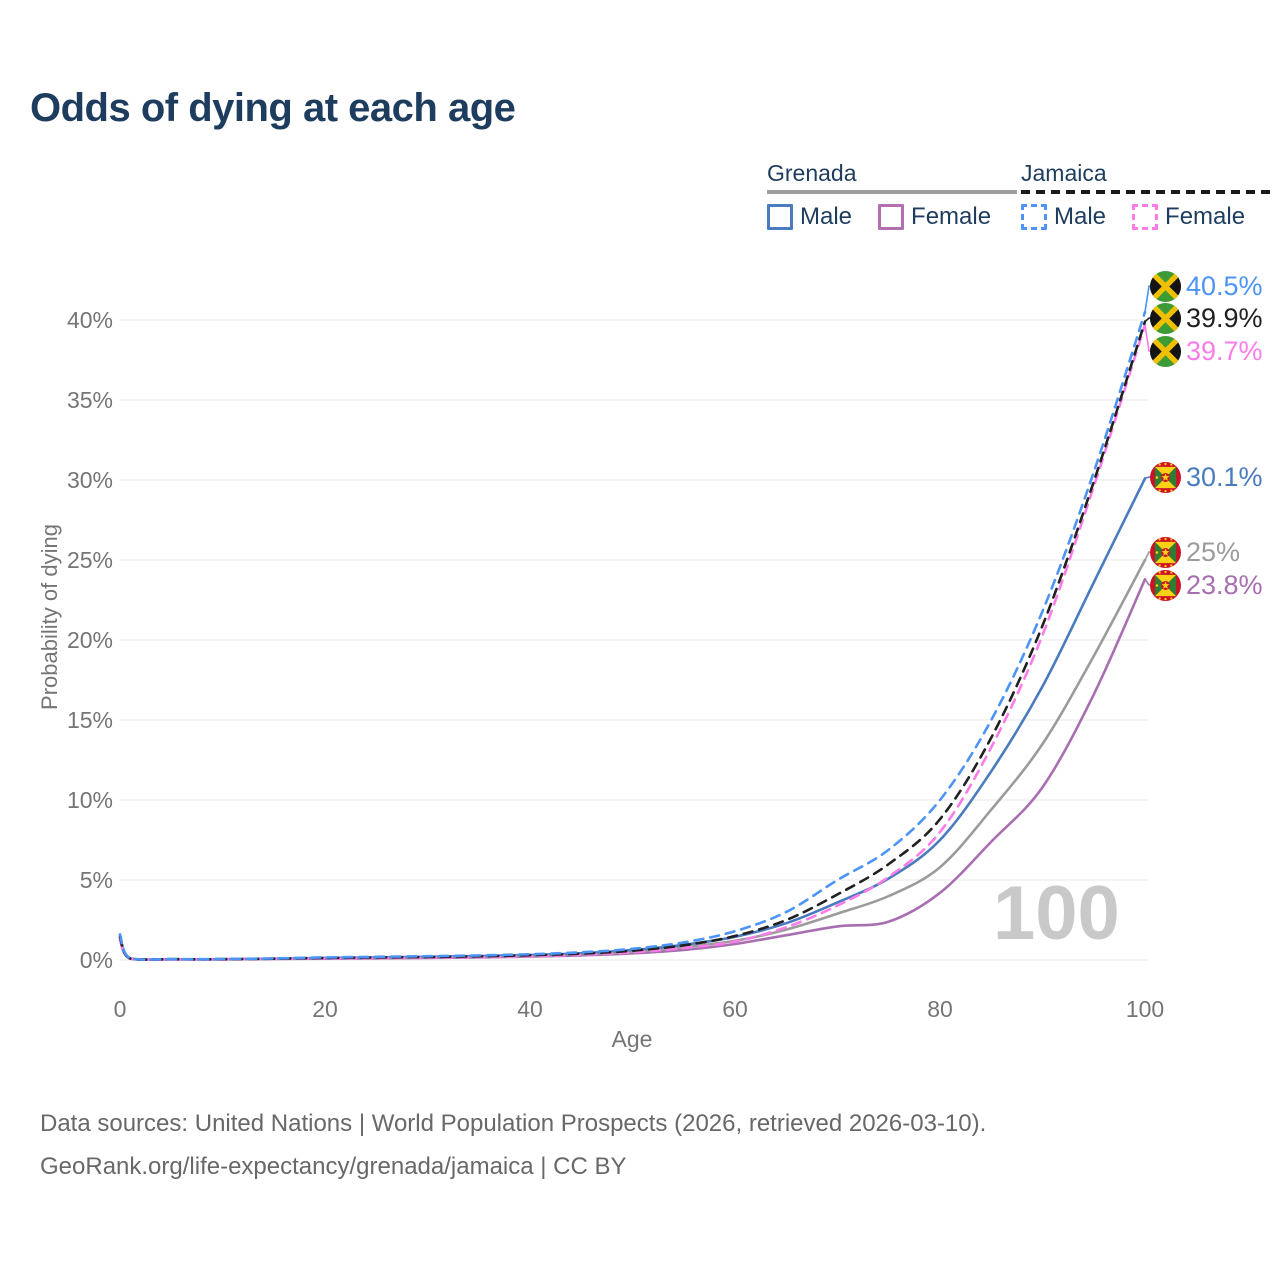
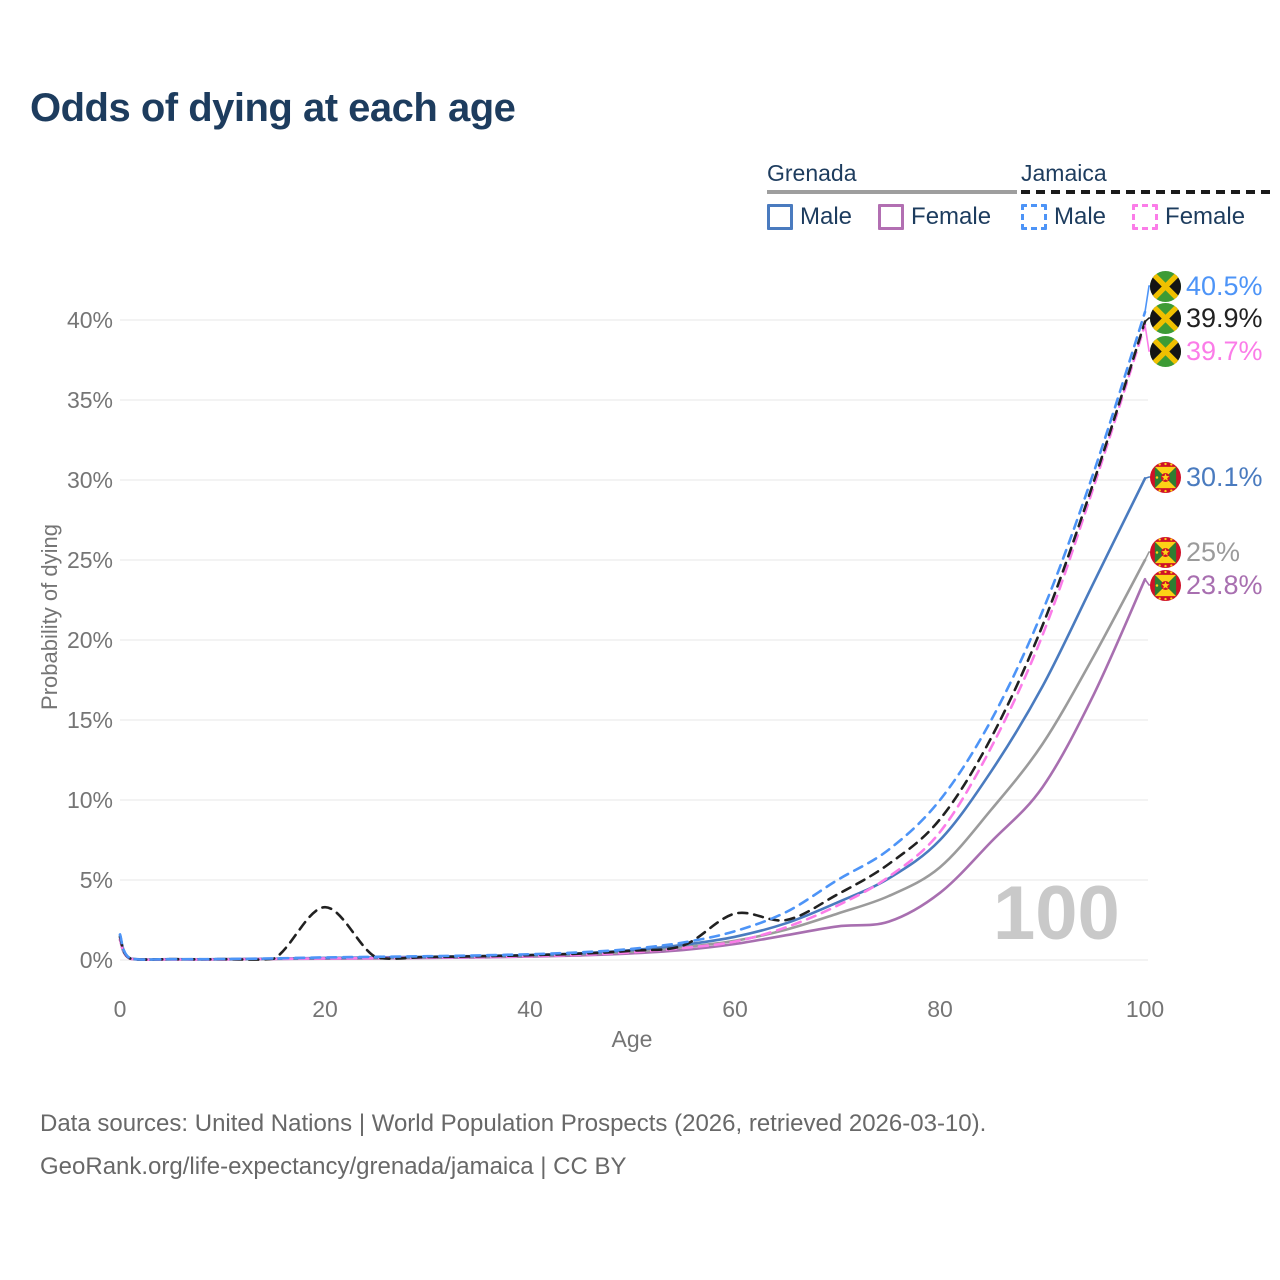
Jamaica/20: 0.1% -> 3.3%
Jamaica/60: 1.5% -> 2.9%
